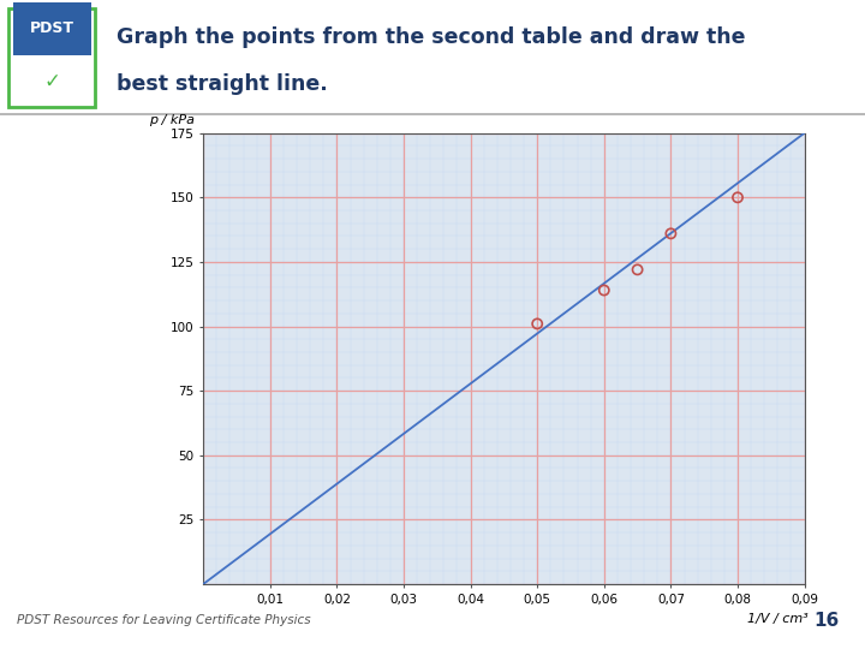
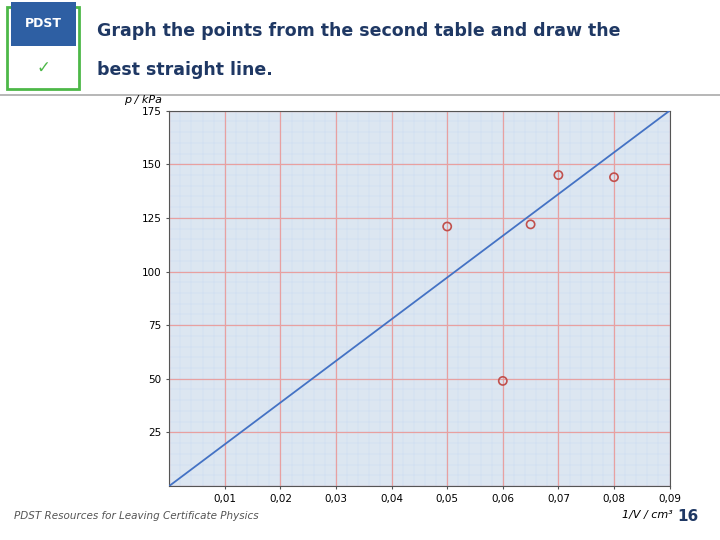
0,05: 101 -> 121
0,06: 114 -> 49
0,07: 136 -> 145
0,08: 150 -> 144
